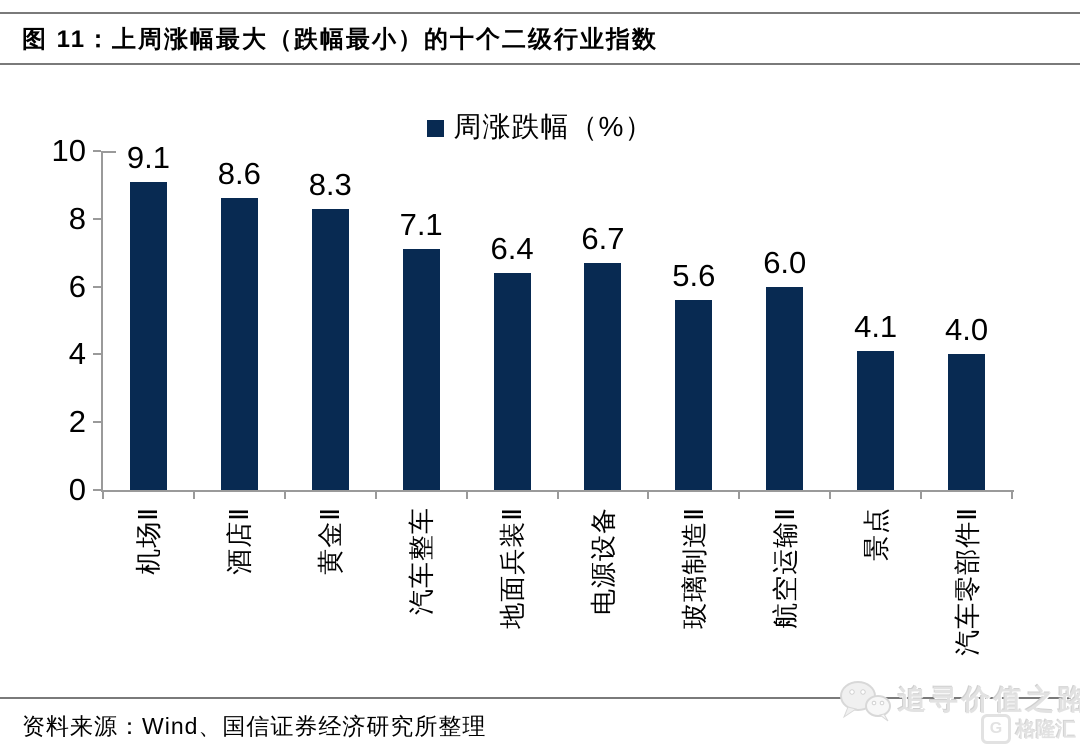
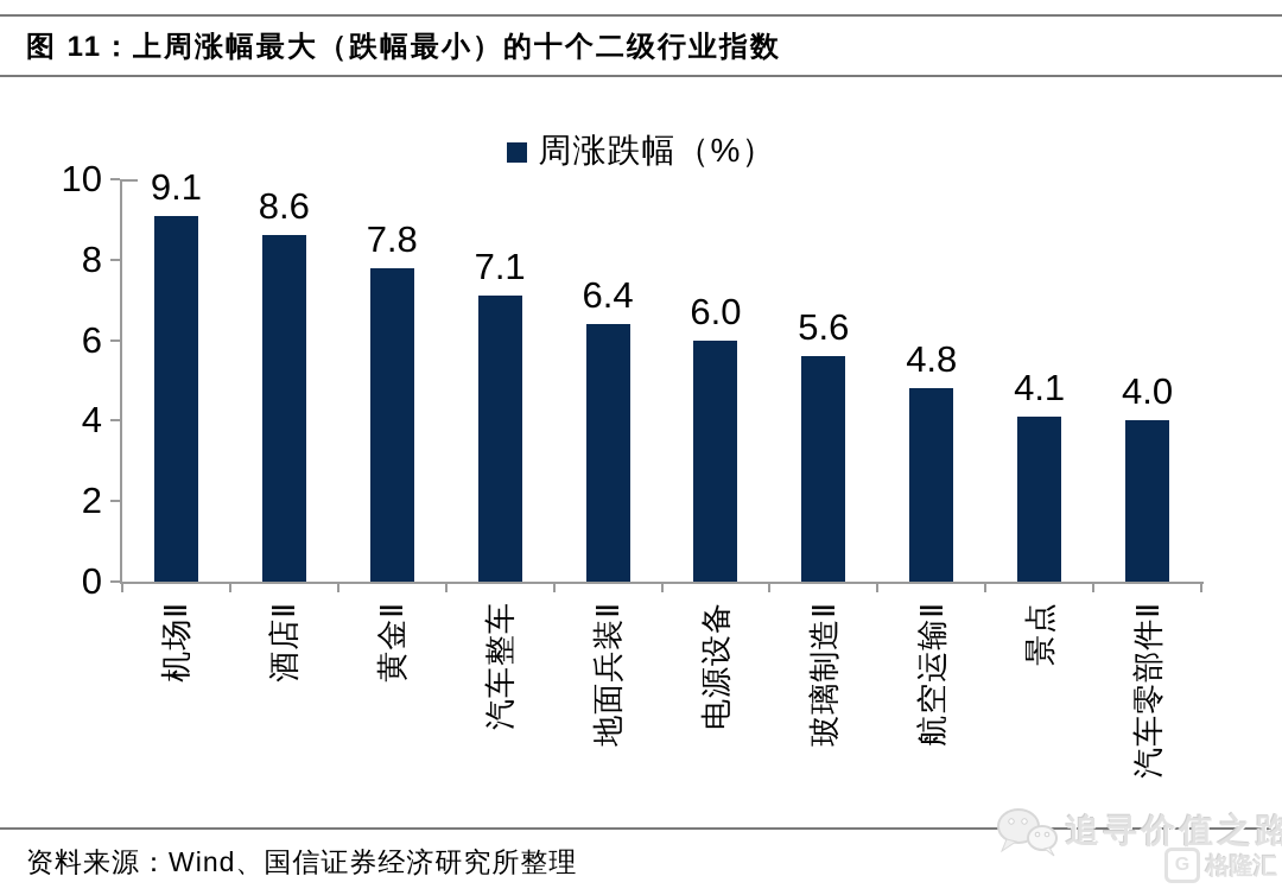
黄金Ⅱ: 8.3 -> 7.8
电源设备: 6.7 -> 6.0
航空运输Ⅱ: 6.0 -> 4.8
